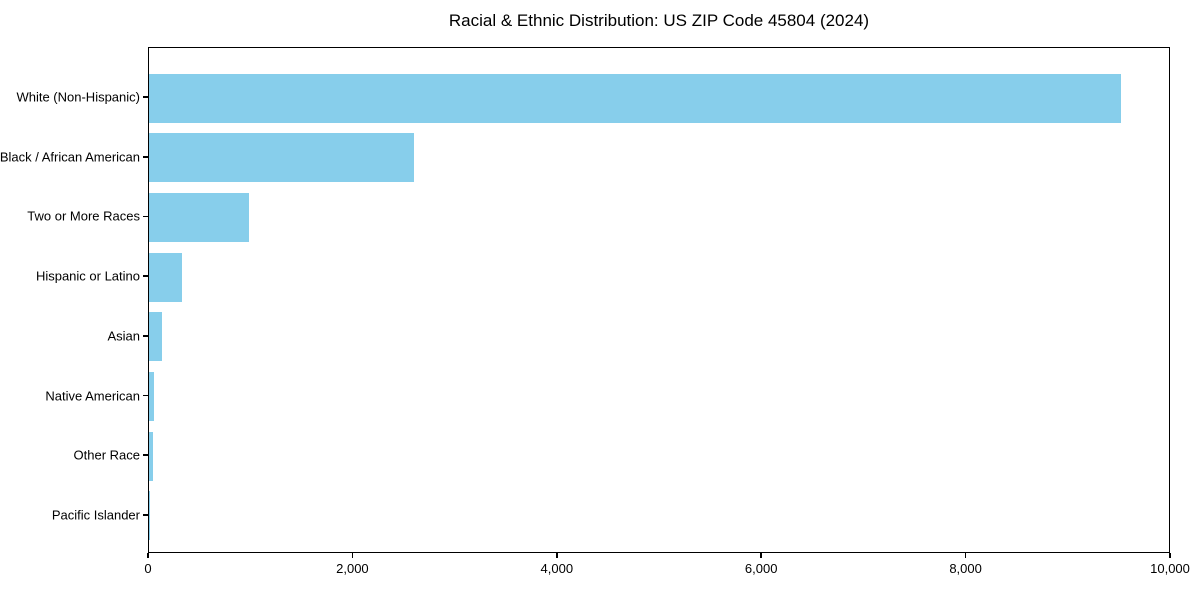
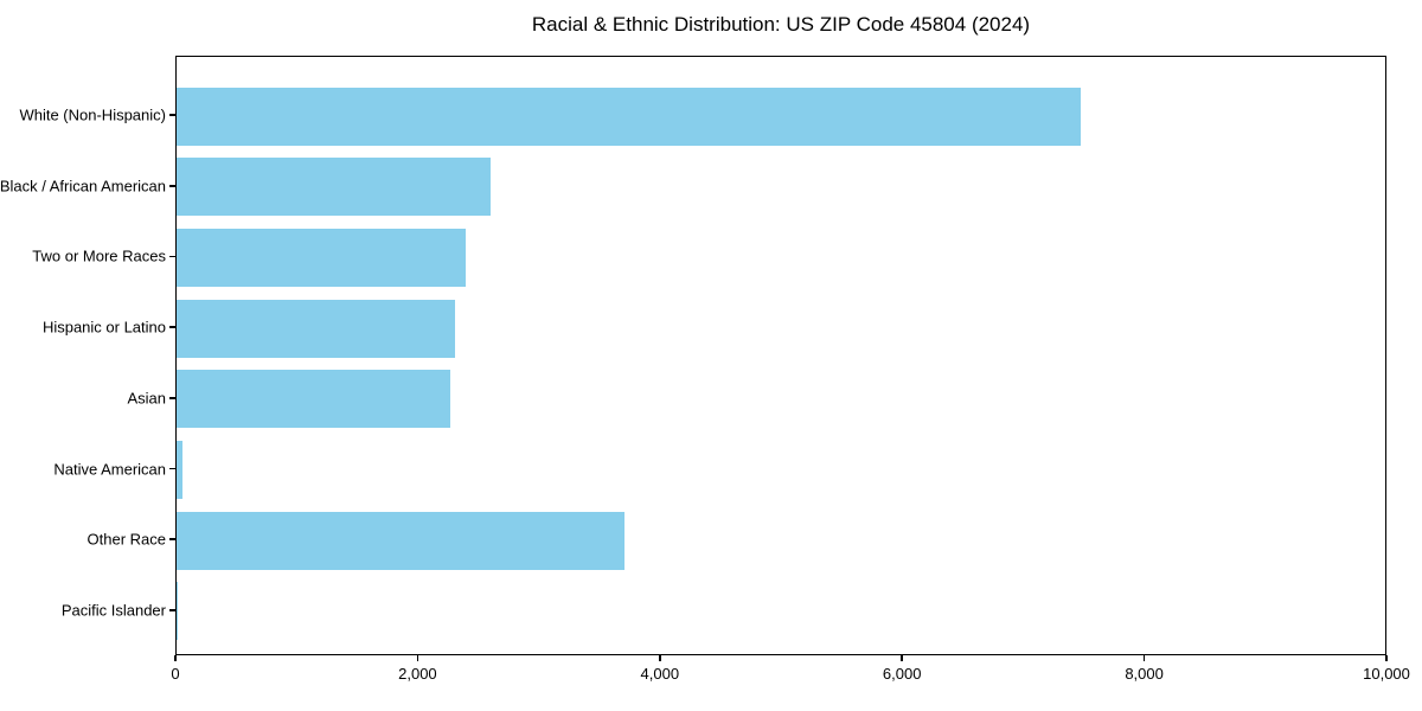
White (Non-Hispanic): 9510 -> 7470
Two or More Races: 980 -> 2390
Hispanic or Latino: 320 -> 2300
Asian: 120 -> 2260
Other Race: 40 -> 3700
